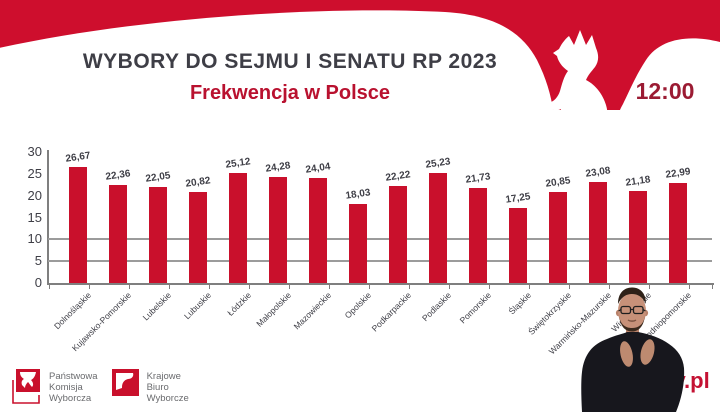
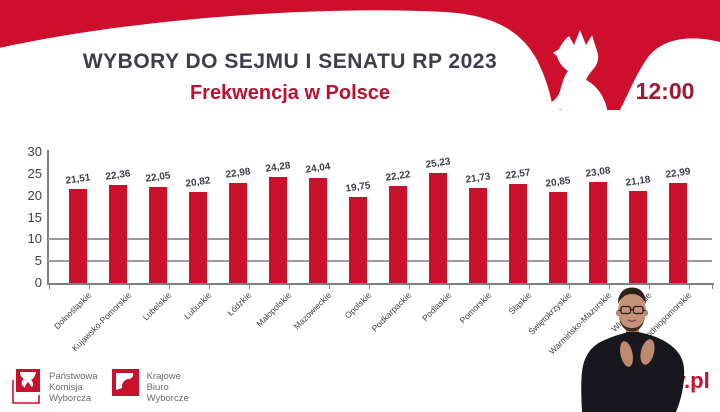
Dolnośląskie: 26,67 -> 21,51
Łódzkie: 25,12 -> 22,98
Opolskie: 18,03 -> 19,75
Śląskie: 17,25 -> 22,57
